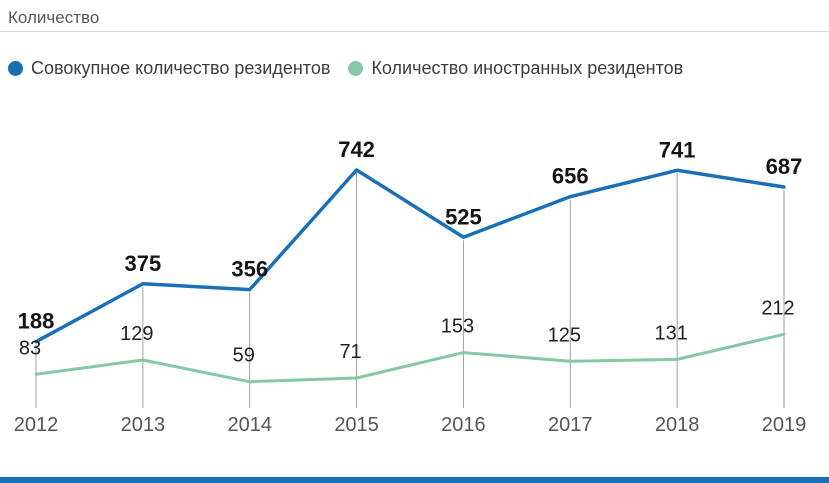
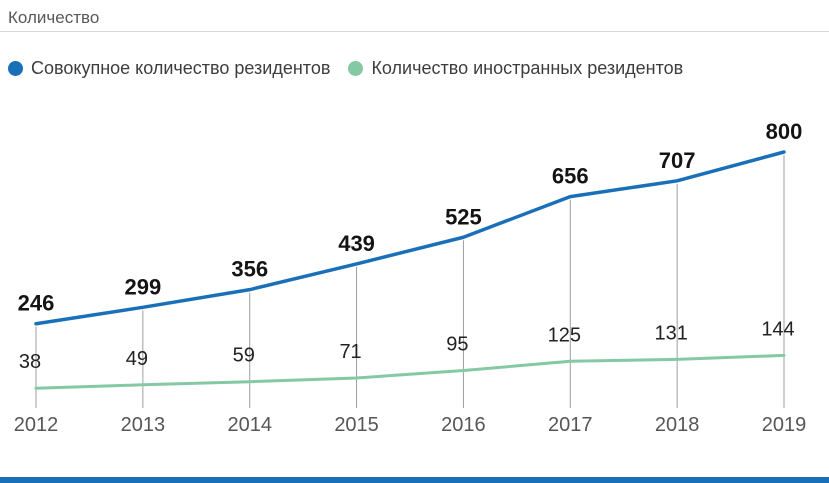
Совокупное количество резидентов/2012: 188 -> 246
Количество иностранных резидентов/2012: 83 -> 38
Совокупное количество резидентов/2013: 375 -> 299
Количество иностранных резидентов/2013: 129 -> 49
Совокупное количество резидентов/2015: 742 -> 439
Количество иностранных резидентов/2016: 153 -> 95
Совокупное количество резидентов/2018: 741 -> 707
Совокупное количество резидентов/2019: 687 -> 800
Количество иностранных резидентов/2019: 212 -> 144
